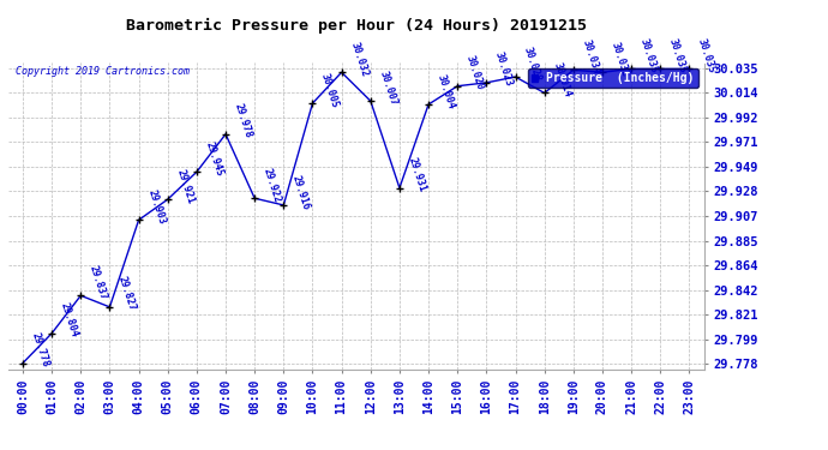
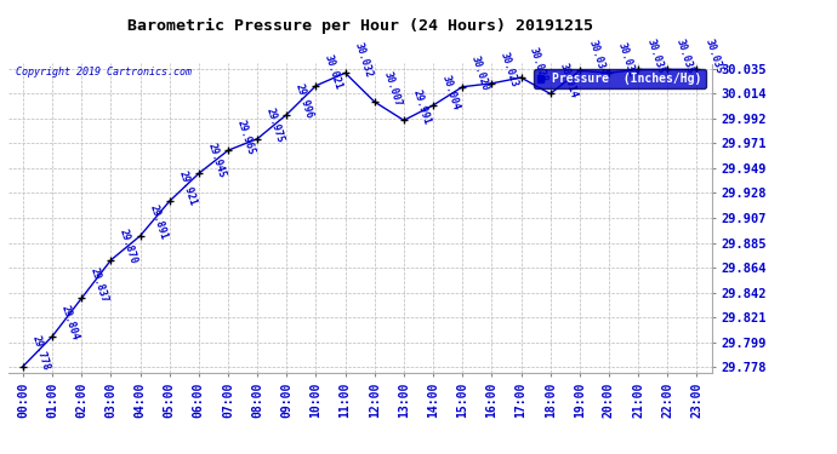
03:00: 29.827 -> 29.870
04:00: 29.903 -> 29.891
07:00: 29.978 -> 29.965
08:00: 29.922 -> 29.975
09:00: 29.916 -> 29.996
10:00: 30.005 -> 30.021
13:00: 29.931 -> 29.991
